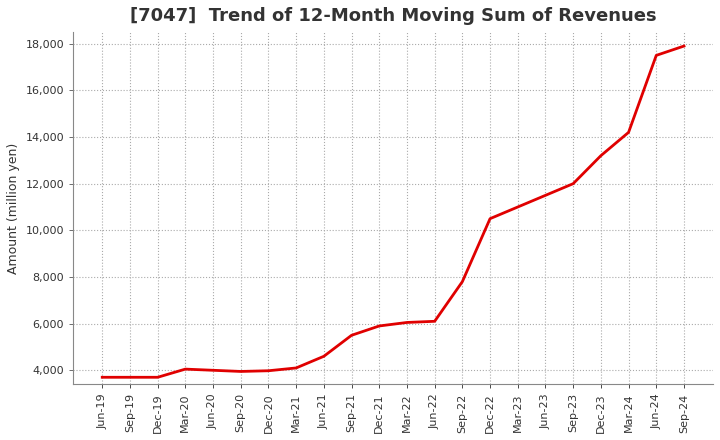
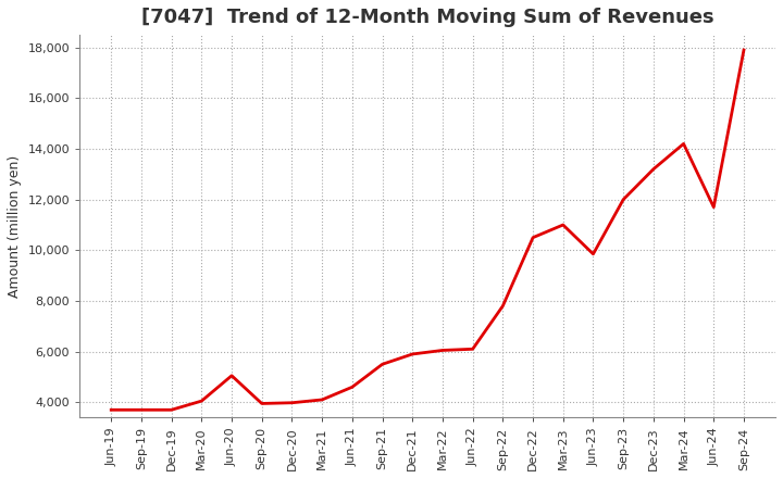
Jun-20: 4,000 -> 5,050
Jun-23: 11,500 -> 9,850
Jun-24: 17,500 -> 11,700
